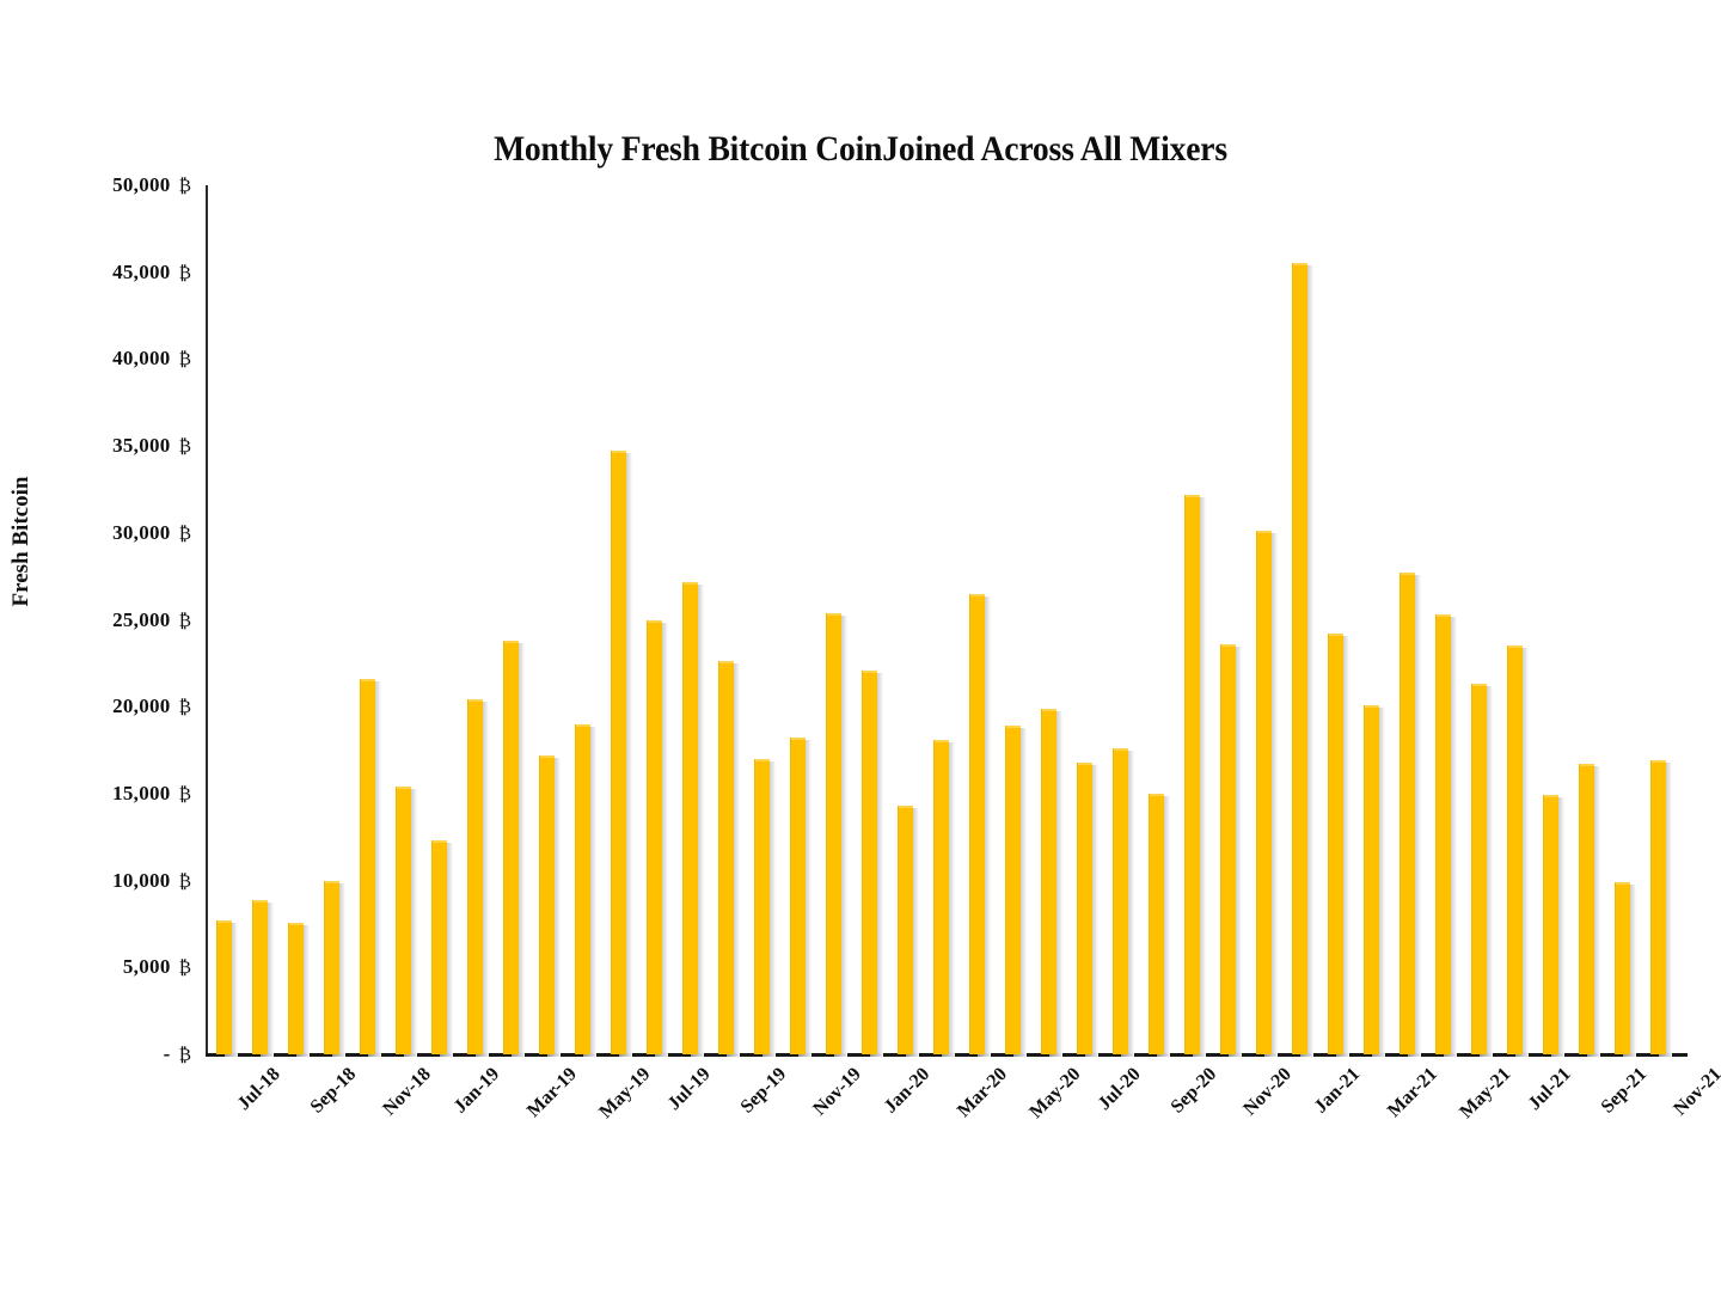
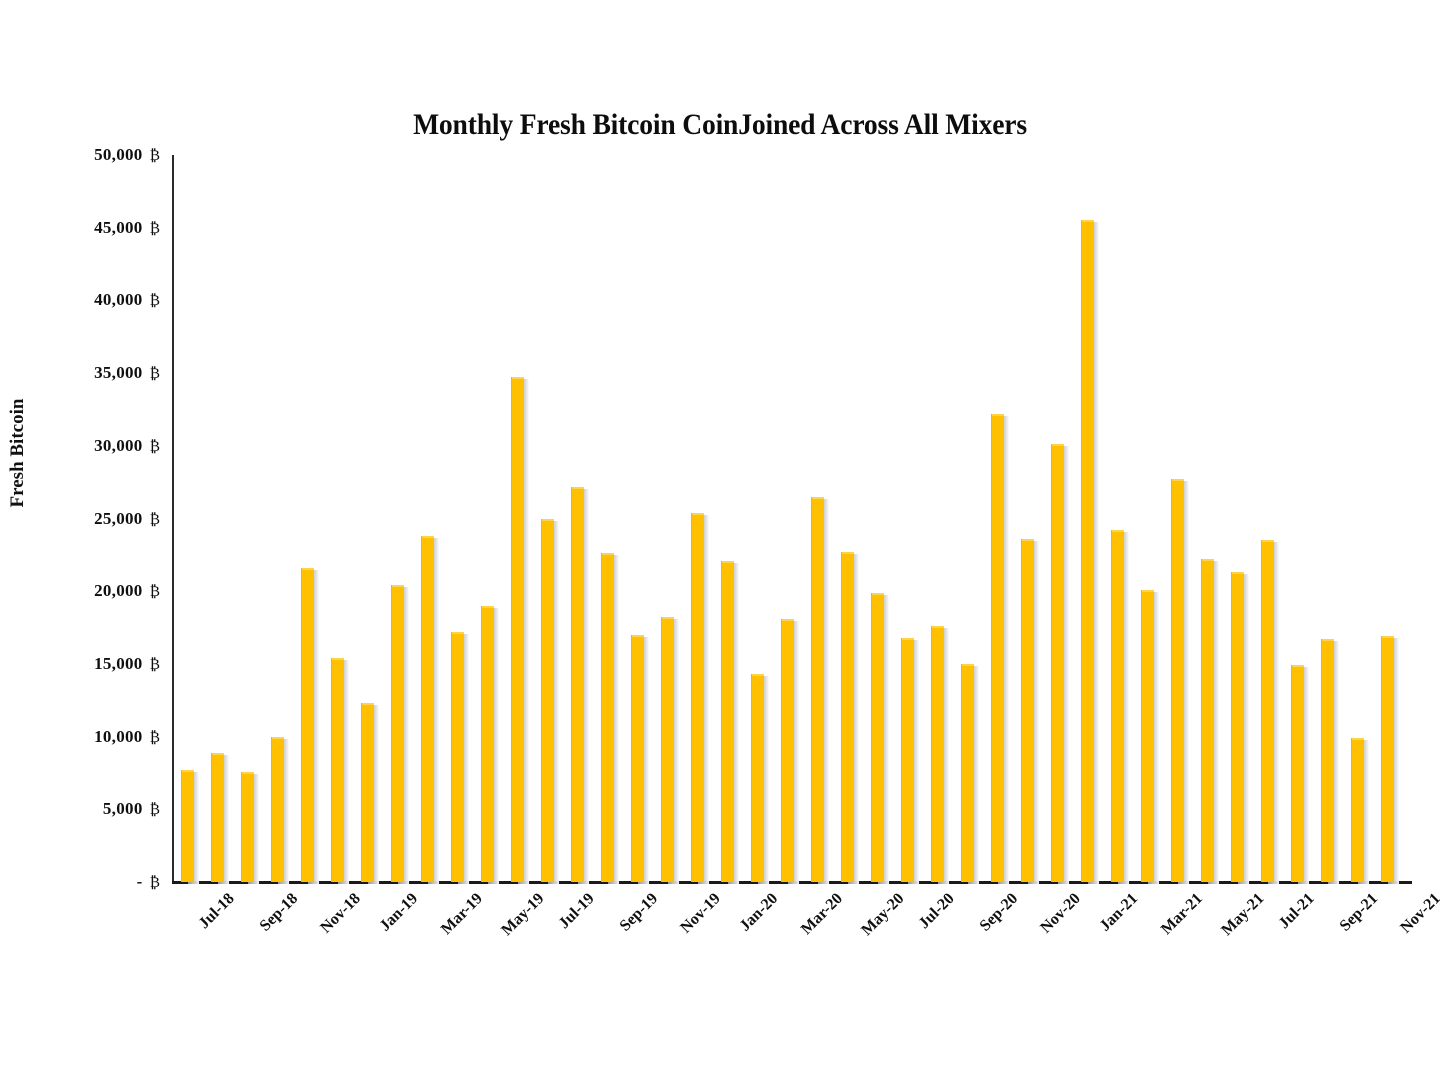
May-20: 18900 -> 22700
May-21: 25300 -> 22200
